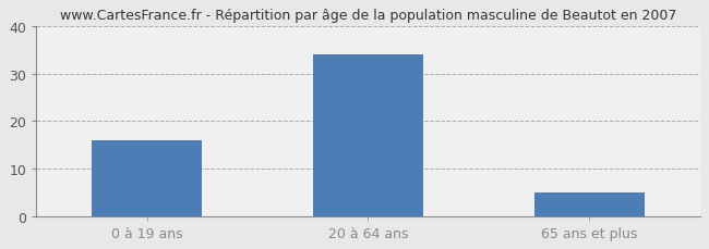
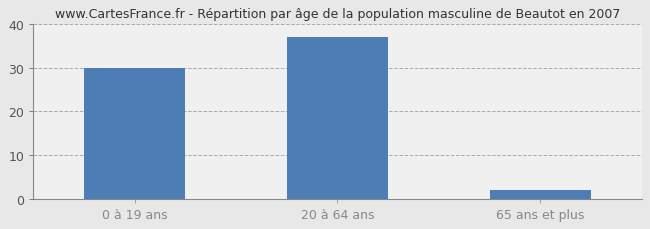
0 à 19 ans: 16 -> 30
20 à 64 ans: 34 -> 37
65 ans et plus: 5 -> 2
